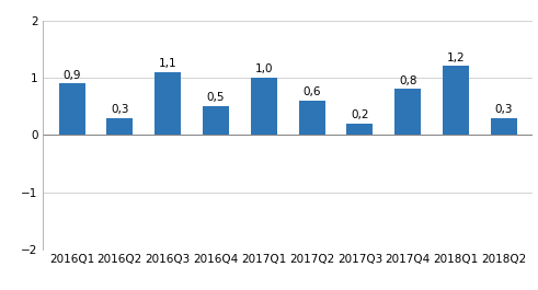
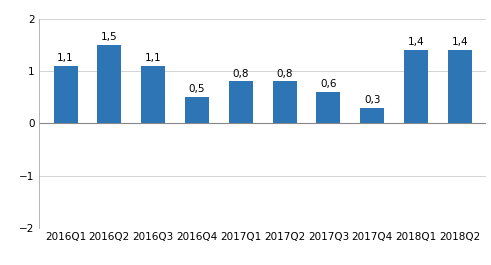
2016Q1: 0,9 -> 1,1
2016Q2: 0,3 -> 1,5
2017Q1: 1,0 -> 0,8
2017Q2: 0,6 -> 0,8
2017Q3: 0,2 -> 0,6
2017Q4: 0,8 -> 0,3
2018Q1: 1,2 -> 1,4
2018Q2: 0,3 -> 1,4
